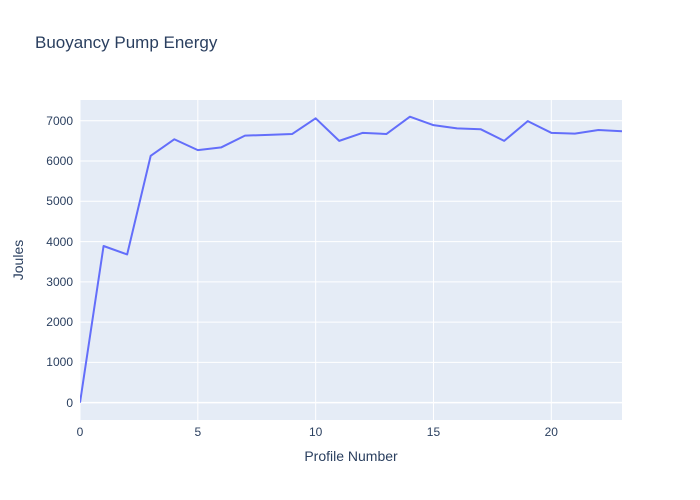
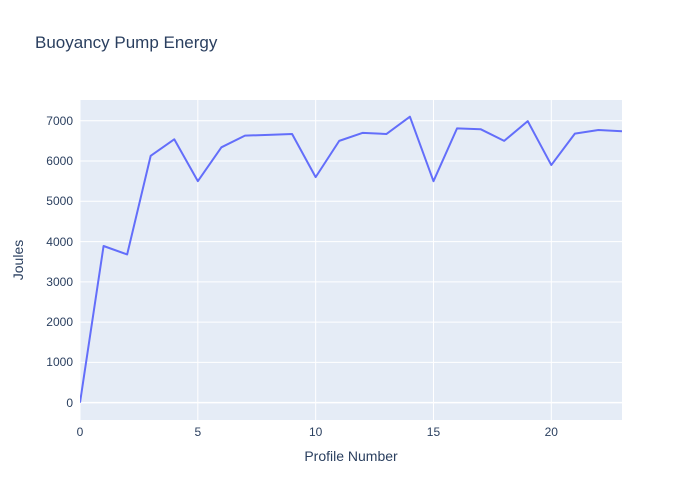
5: 6300 -> 5500
10: 7100 -> 5600
15: 6900 -> 5500
20: 6700 -> 5900
